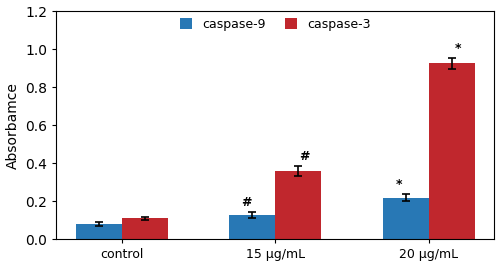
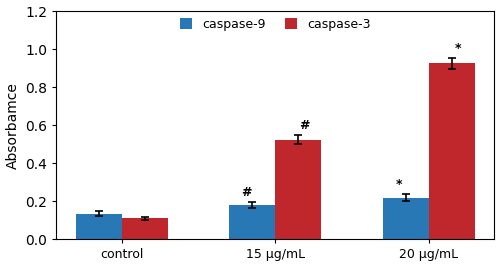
caspase-9/control: 0.08 -> 0.14
caspase-9/15 μg/mL: 0.13 -> 0.18
caspase-3/15 μg/mL: 0.36 -> 0.53
